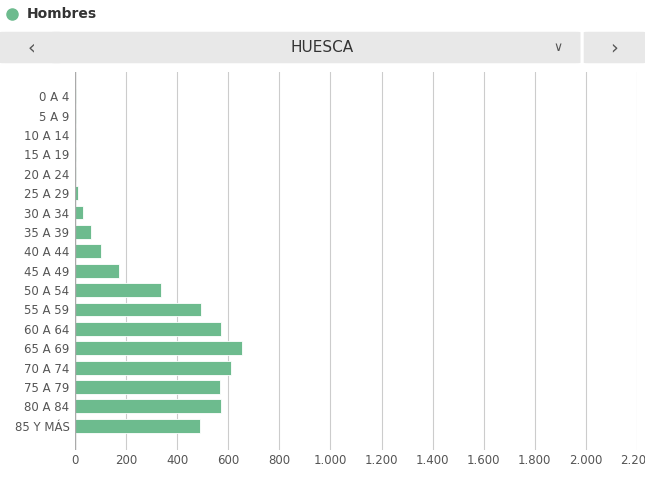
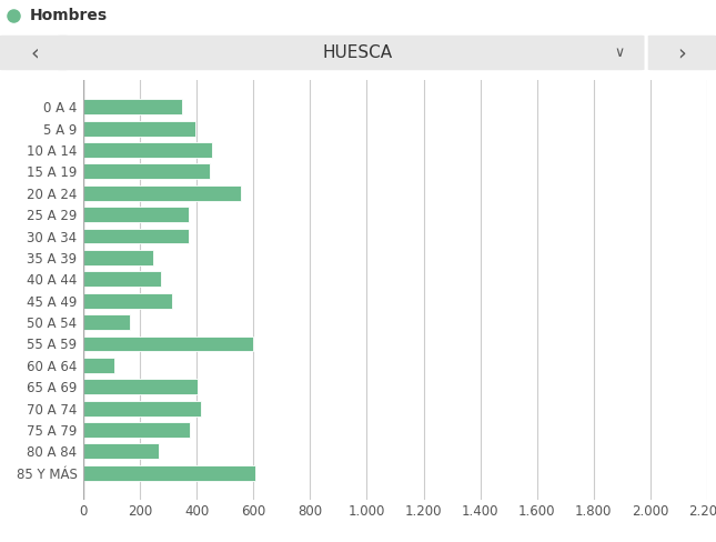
0 A 4: 2 -> 350
5 A 9: 5 -> 395
10 A 14: 5 -> 455
15 A 19: 5 -> 445
20 A 24: 5 -> 555
25 A 29: 10 -> 370
30 A 34: 30 -> 370
35 A 39: 62 -> 245
40 A 44: 100 -> 275
45 A 49: 172 -> 315
50 A 54: 335 -> 165
55 A 59: 492 -> 600
60 A 64: 572 -> 110
65 A 69: 652 -> 405
70 A 74: 612 -> 415
75 A 79: 567 -> 375
80 A 84: 572 -> 265
85 Y MÁS: 490 -> 605
